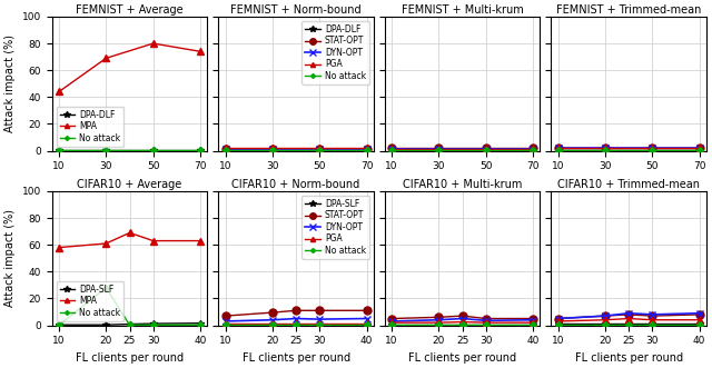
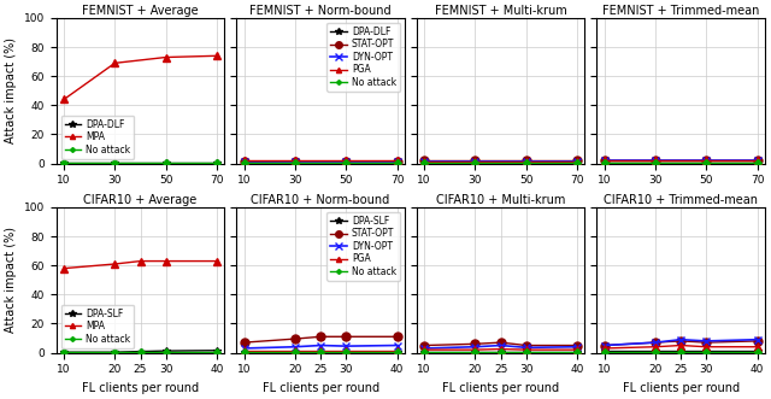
FEMNIST + Average/MPA/50: 80 -> 73
CIFAR10 + Average/No attack/20: 28 -> 0
CIFAR10 + Average/MPA/25: 69 -> 63
